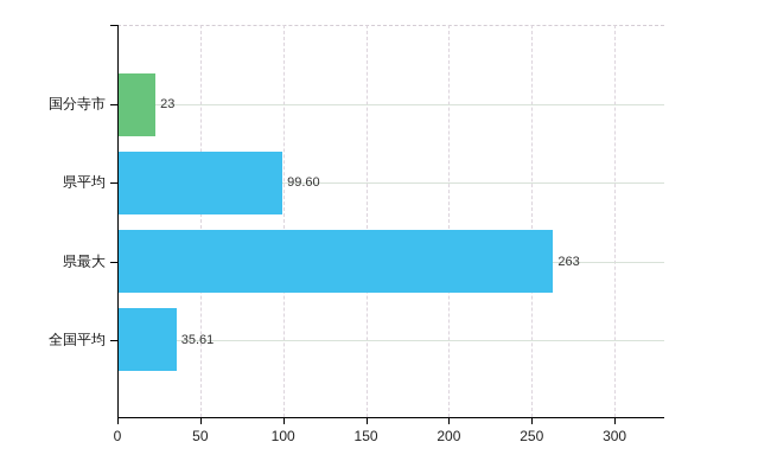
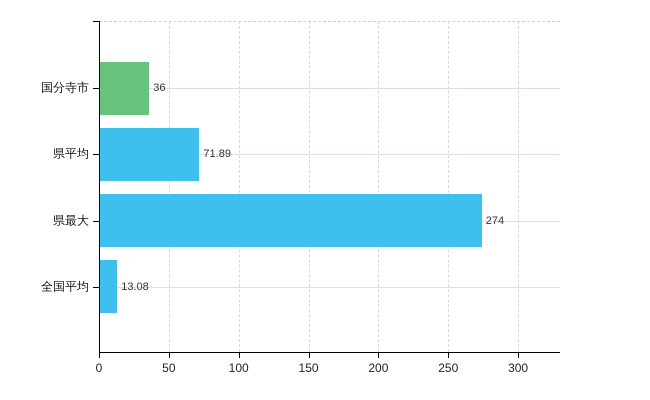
国分寺市: 23 -> 36
県平均: 99.60 -> 71.89
県最大: 263 -> 274
全国平均: 35.61 -> 13.08
